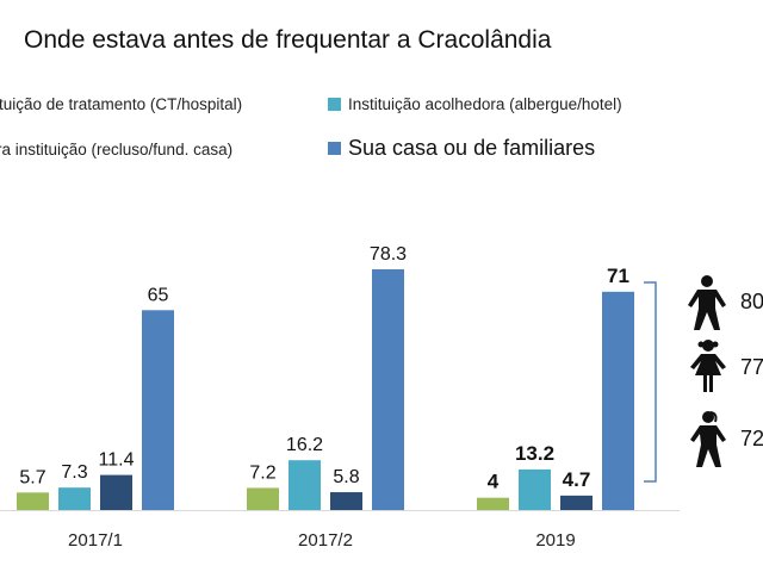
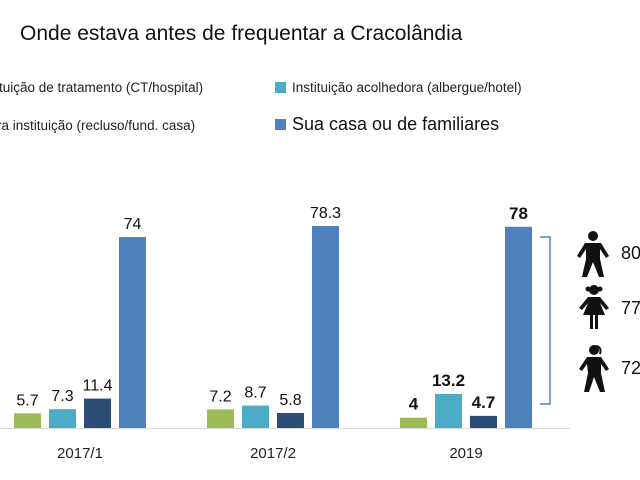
Sua casa ou de familiares/2017/1: 65 -> 74
Instituição acolhedora (albergue/hotel)/2017/2: 16.2 -> 8.7
Sua casa ou de familiares/2019: 71 -> 78
